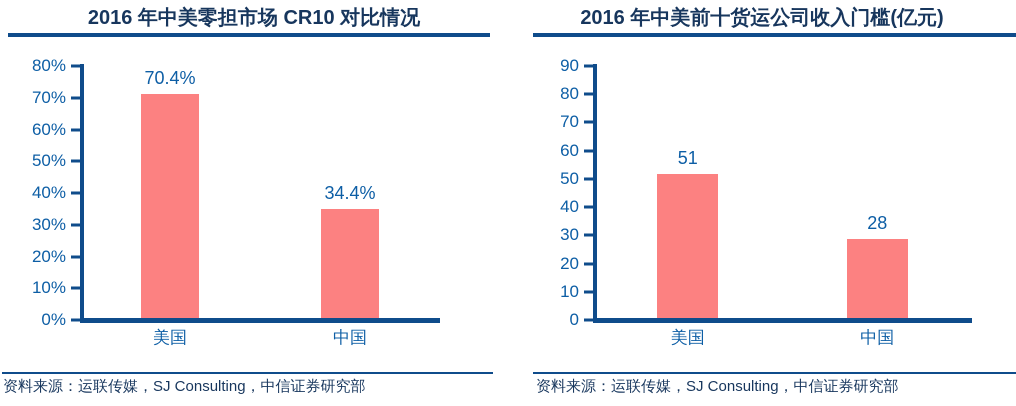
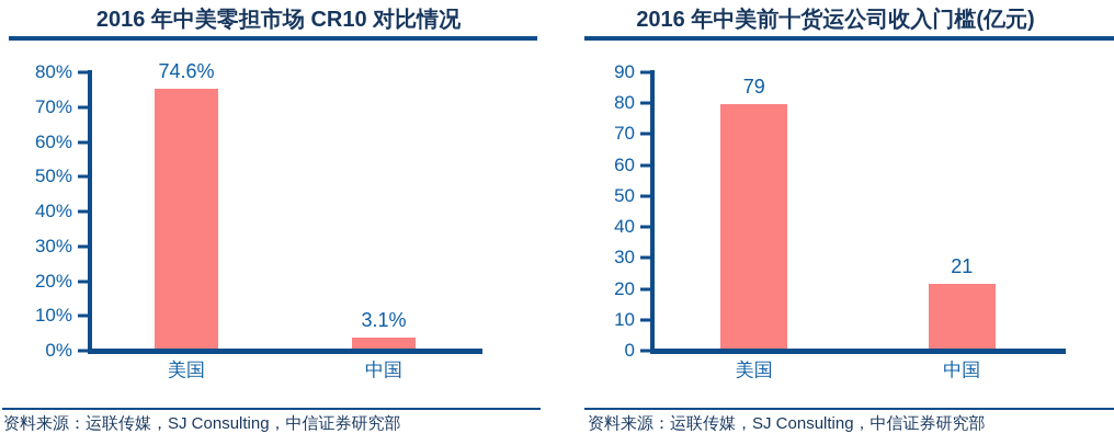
2016 年中美零担市场 CR10 对比情况/美国: 70.4% -> 74.6%
2016 年中美零担市场 CR10 对比情况/中国: 34.4% -> 3.1%
2016 年中美前十货运公司收入门槛(亿元)/美国: 51 -> 79
2016 年中美前十货运公司收入门槛(亿元)/中国: 28 -> 21
